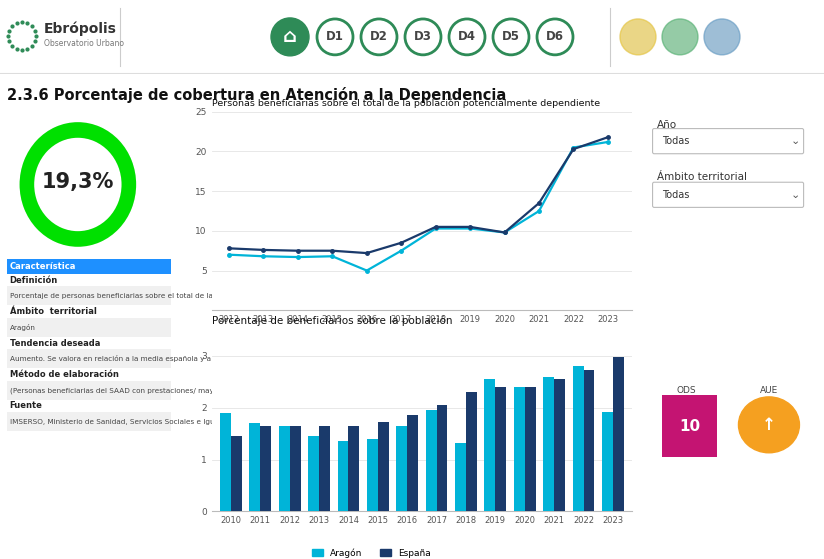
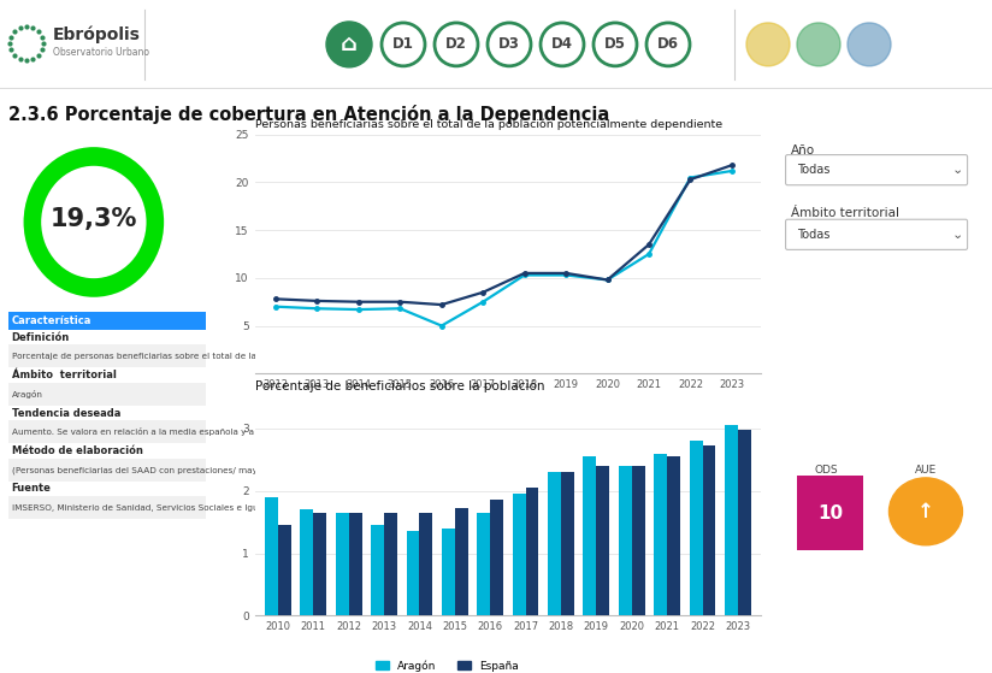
Porcentaje de beneficiarios sobre la población/Aragón/2018: 1.32 -> 2.30
Porcentaje de beneficiarios sobre la población/Aragón/2023: 1.92 -> 3.05
